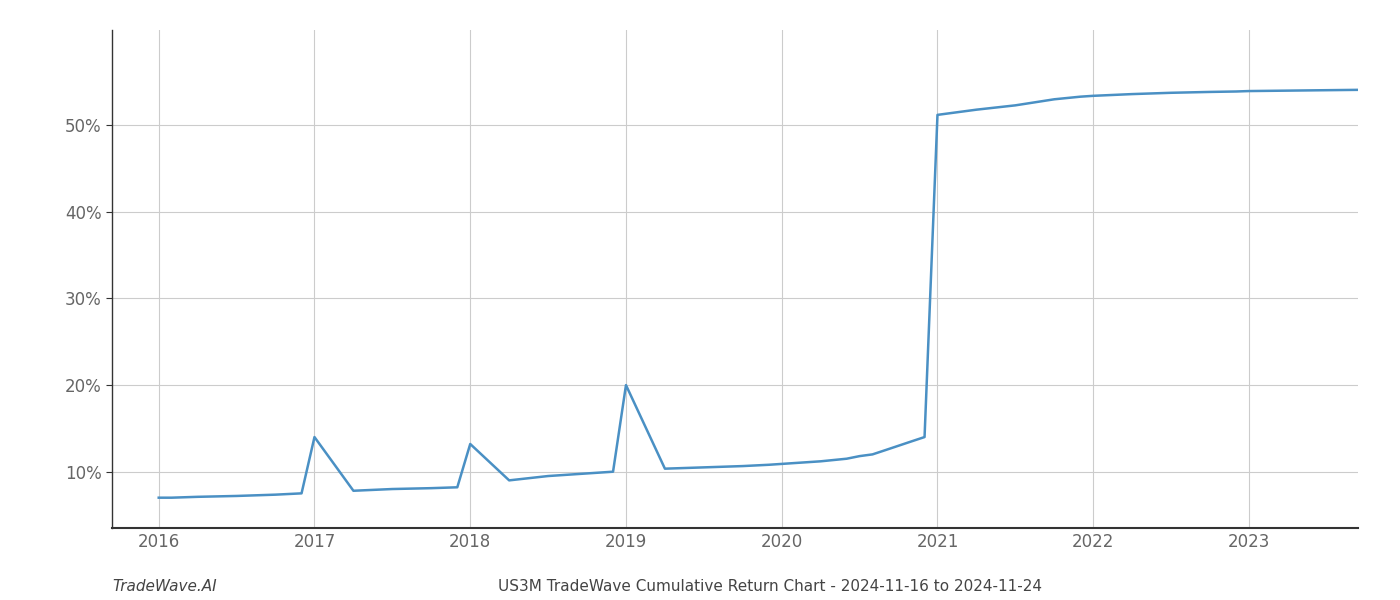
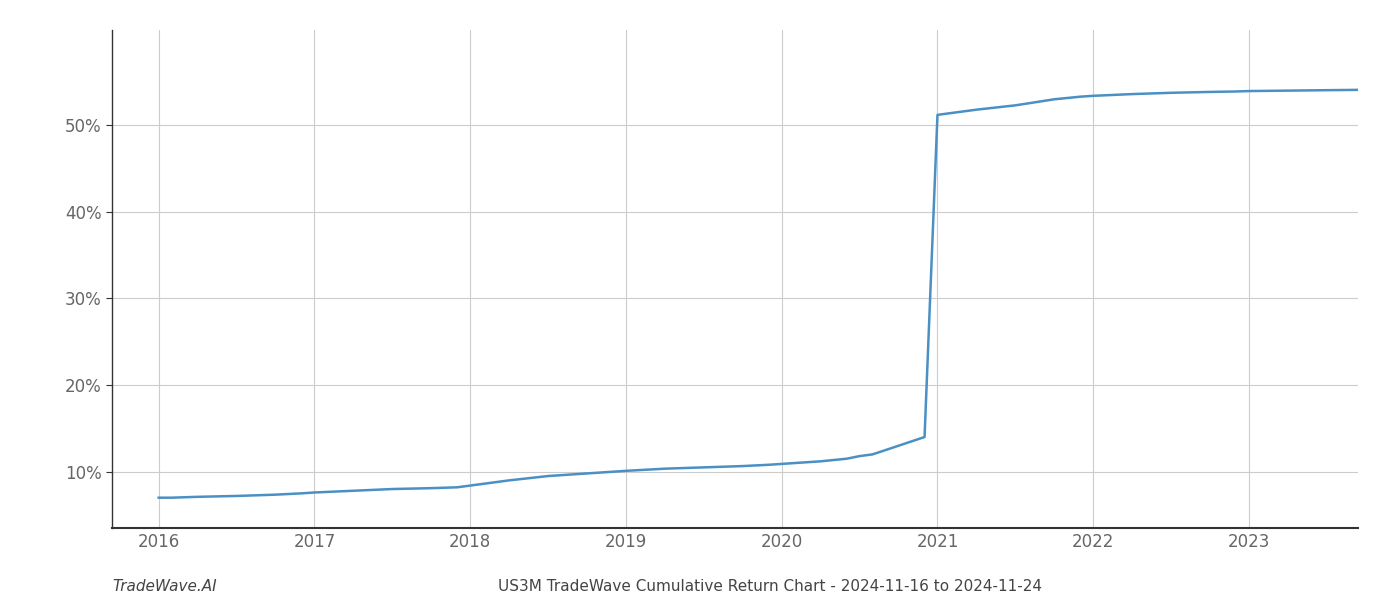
2017: 14.0% -> 7.6%
2018: 13.2% -> 8.4%
2019: 20.0% -> 10.1%
